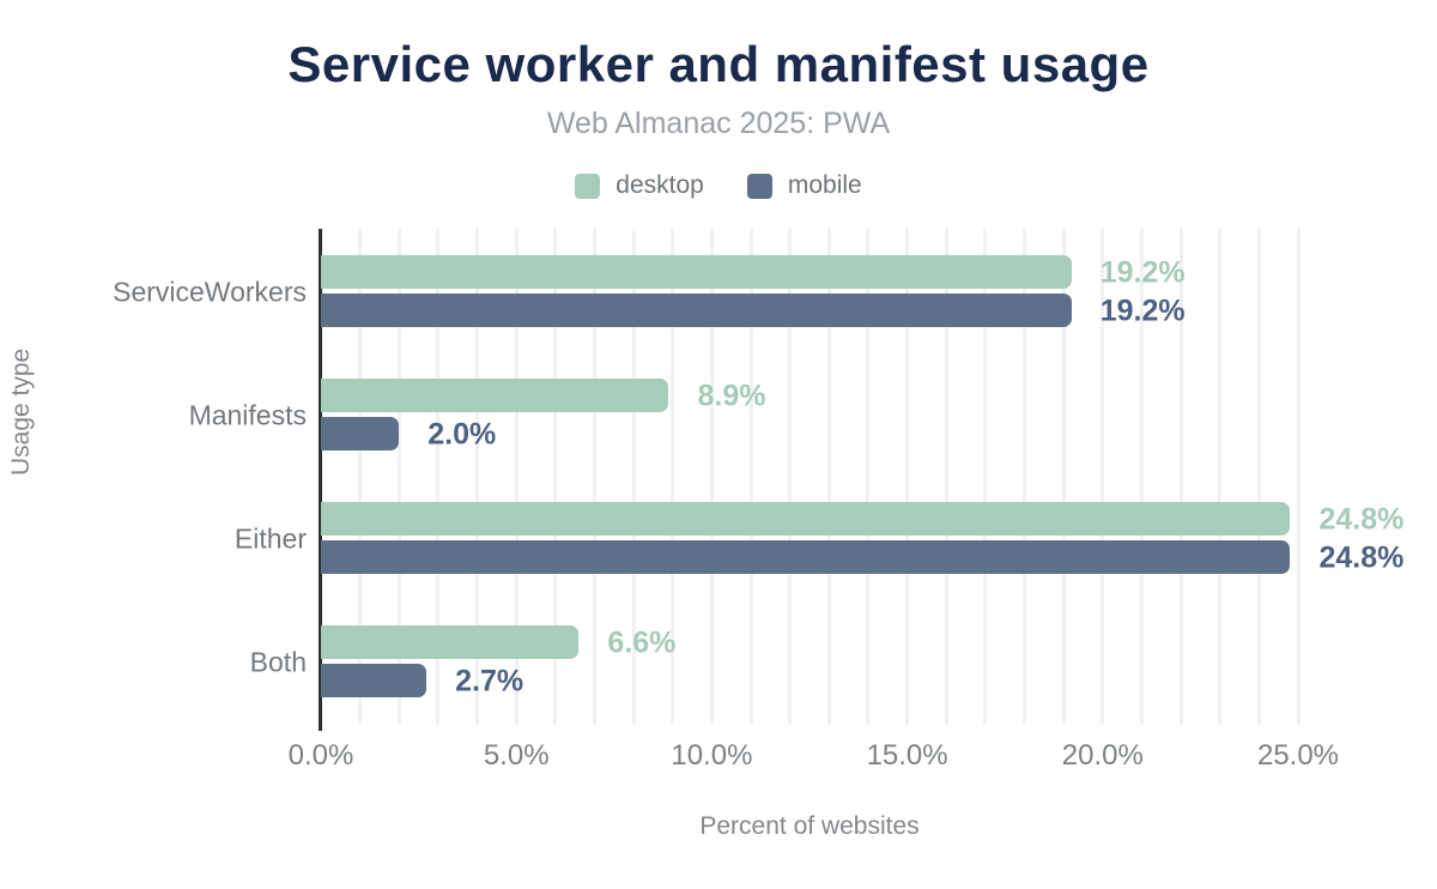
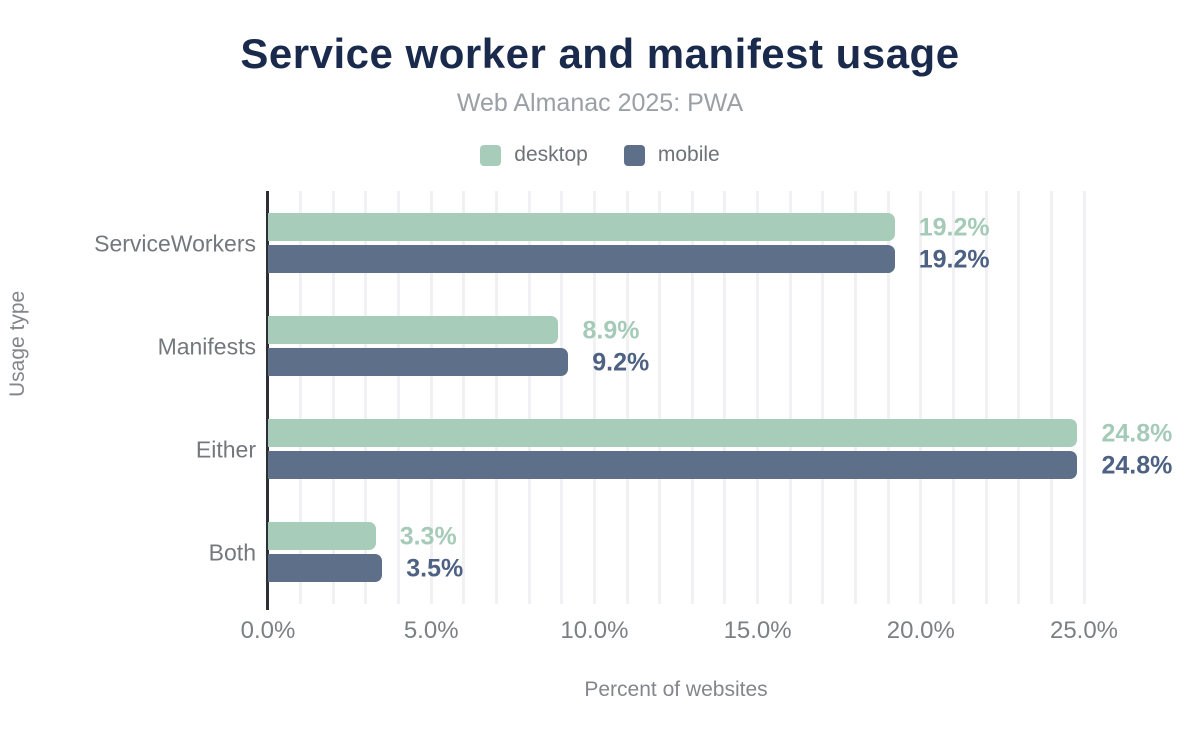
mobile/Manifests: 2.0% -> 9.2%
desktop/Both: 6.6% -> 3.3%
mobile/Both: 2.7% -> 3.5%
